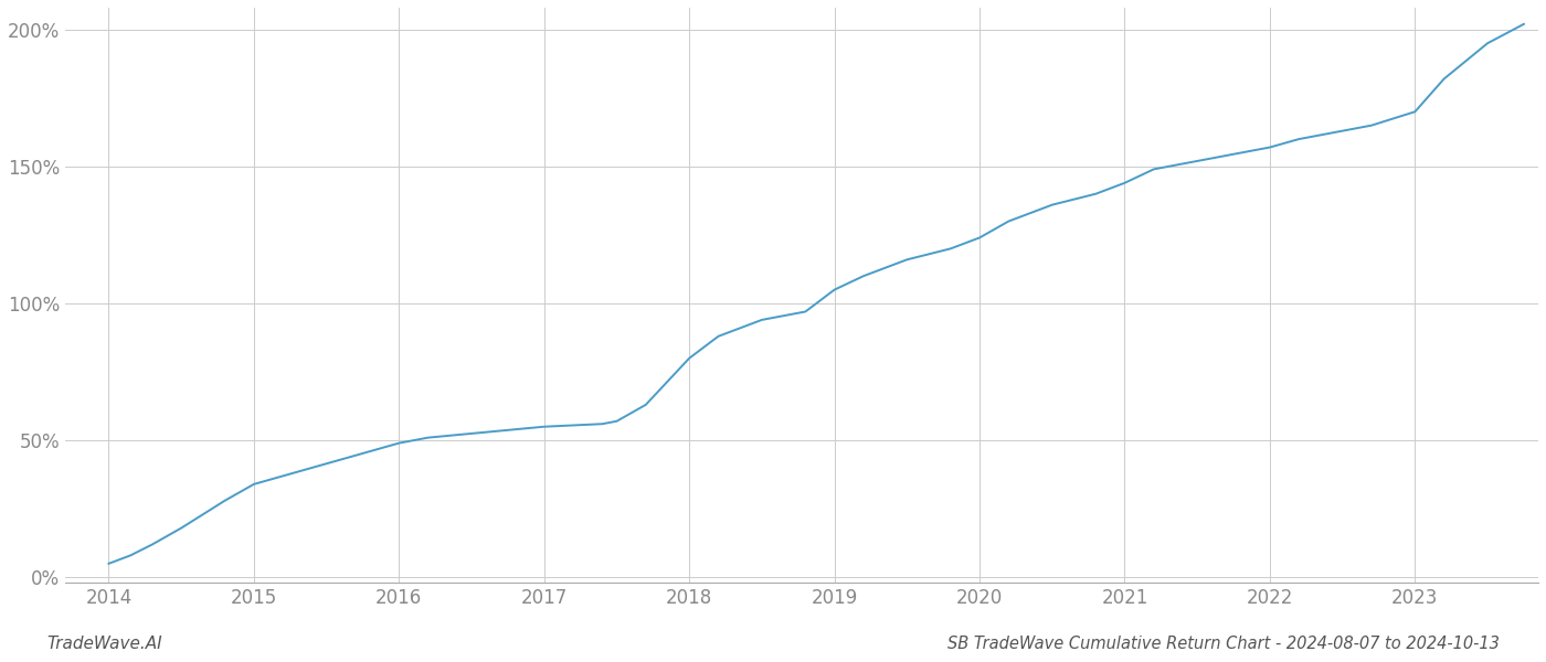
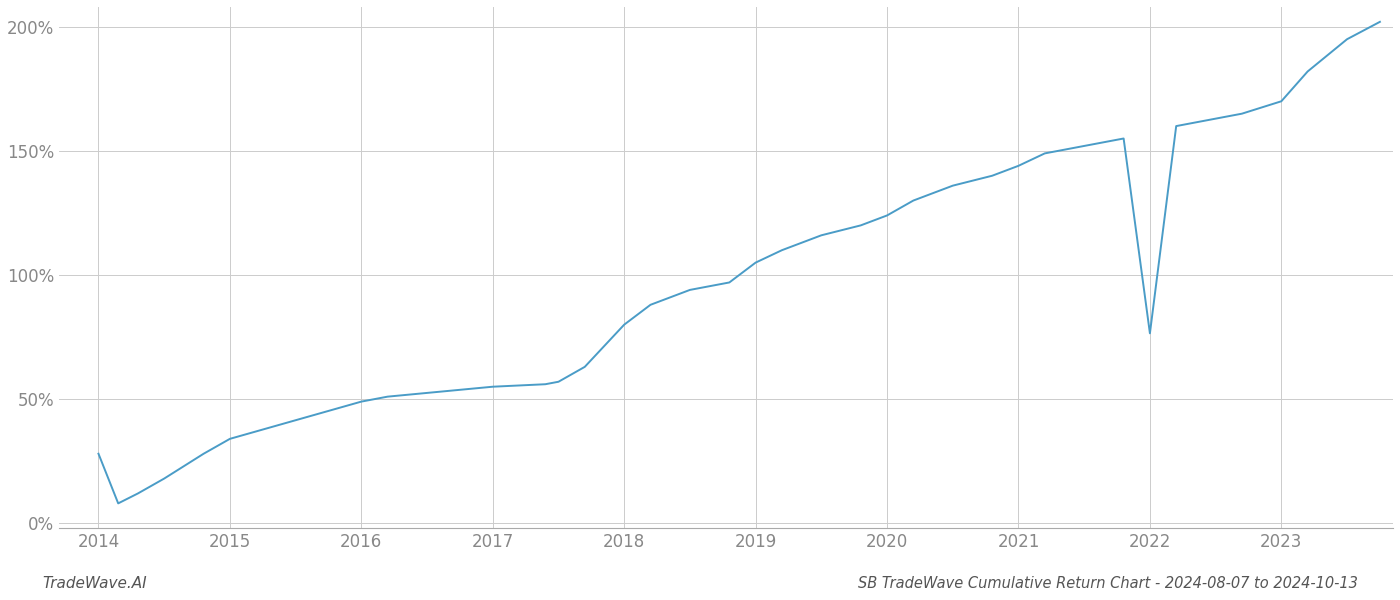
2014: 5.0% -> 28.0%
2022: 157.0% -> 76.5%
